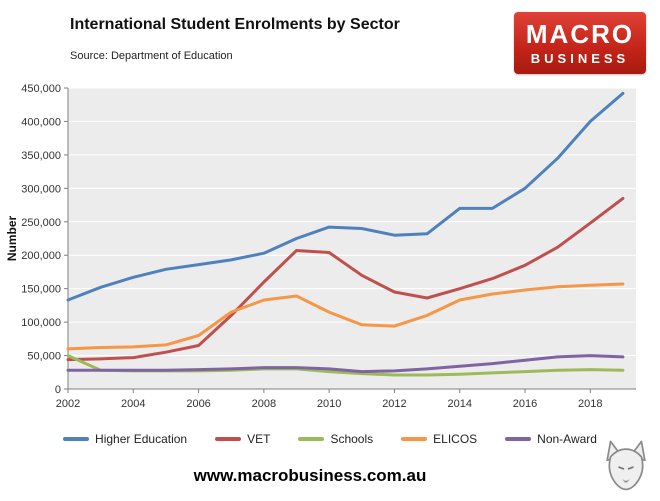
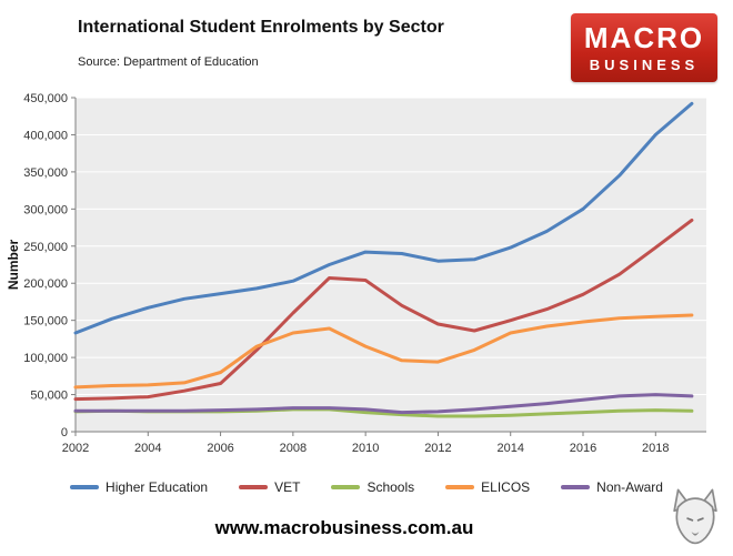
Schools/2002: 50000 -> 30000
Higher Education/2014: 270000 -> 250000
